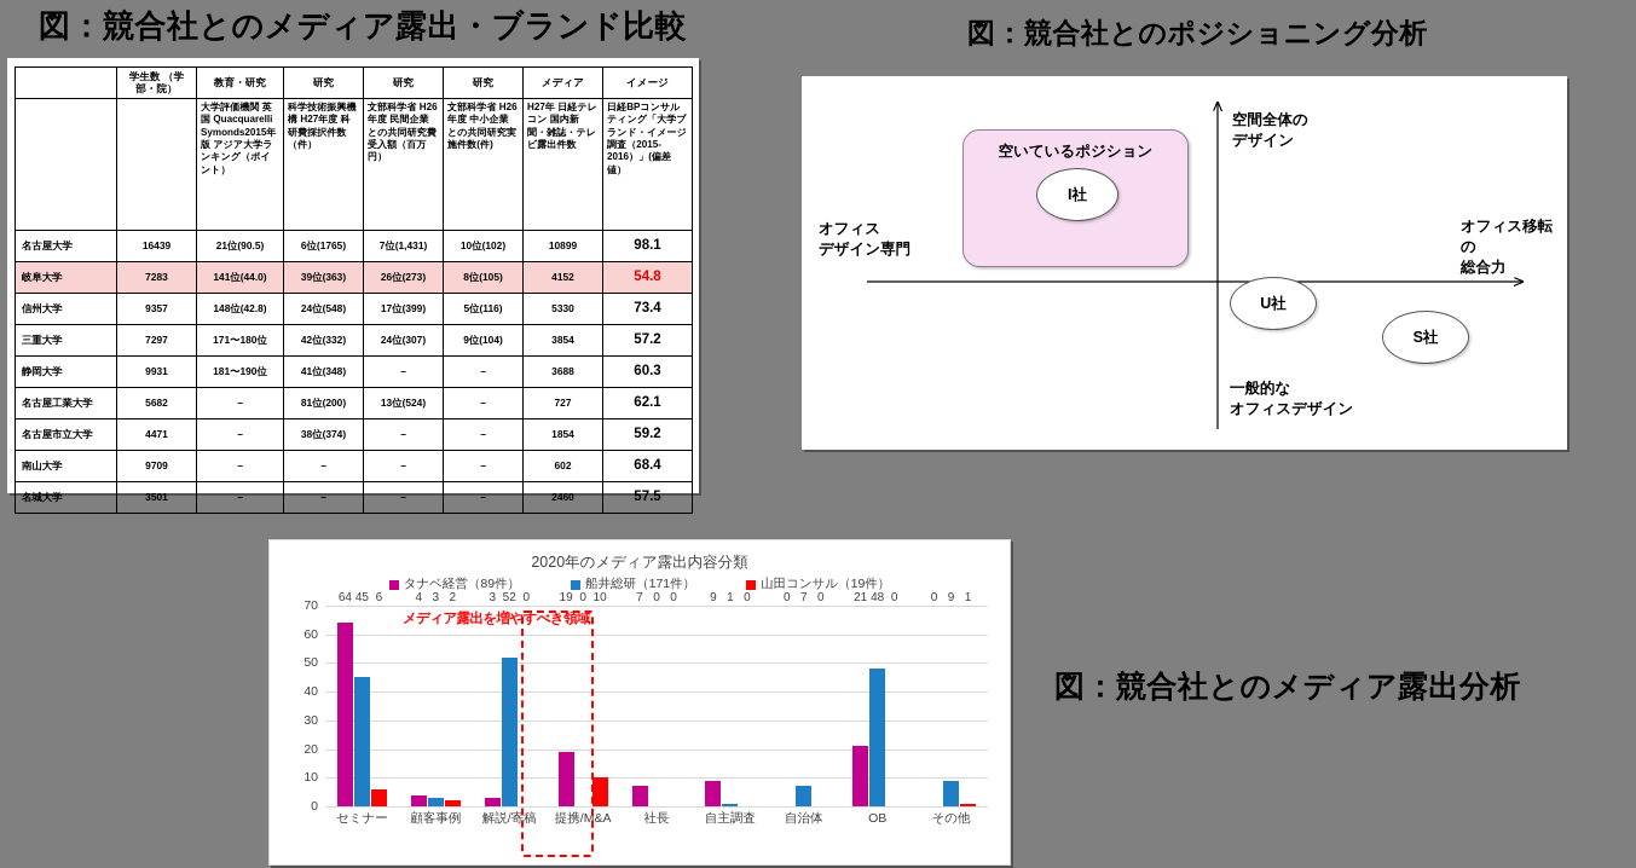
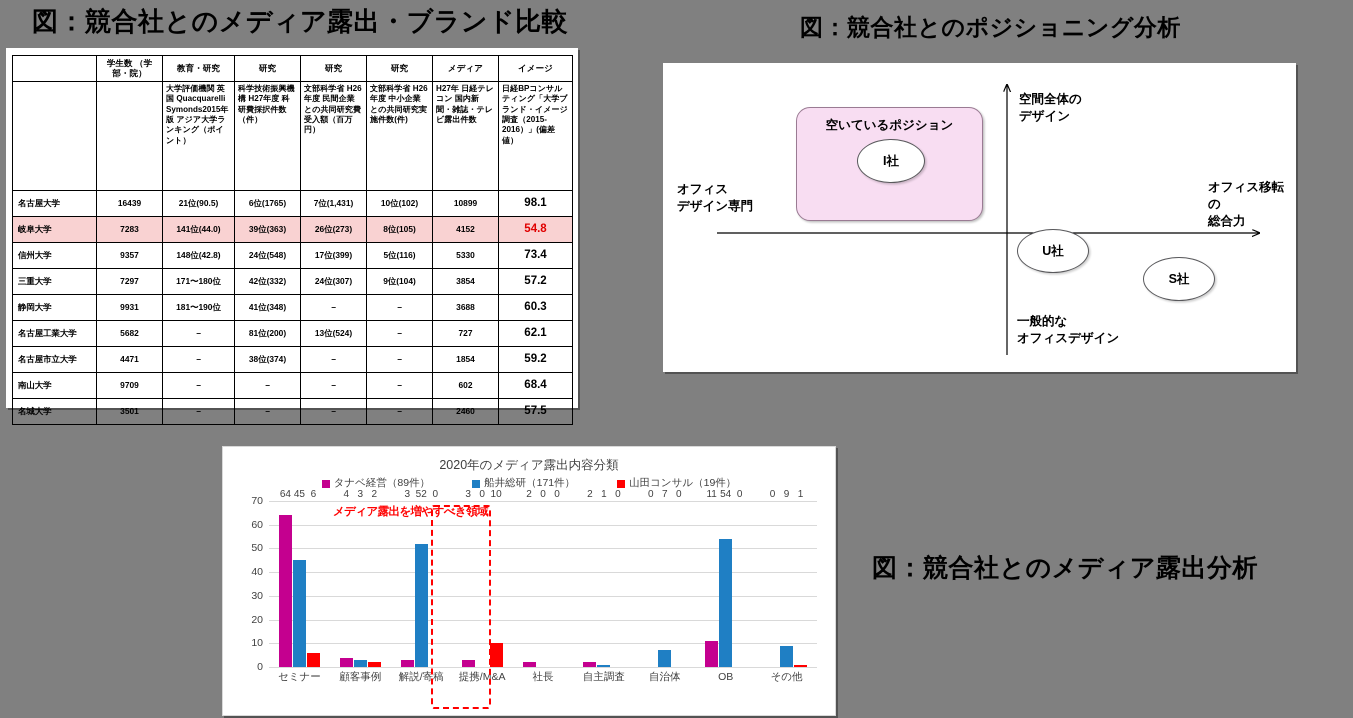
タナベ経営（89件）/提携/M&A: 19 -> 3
タナベ経営（89件）/社長: 7 -> 2
タナベ経営（89件）/自主調査: 9 -> 2
タナベ経営（89件）/OB: 21 -> 11
船井総研（171件）/OB: 48 -> 54
